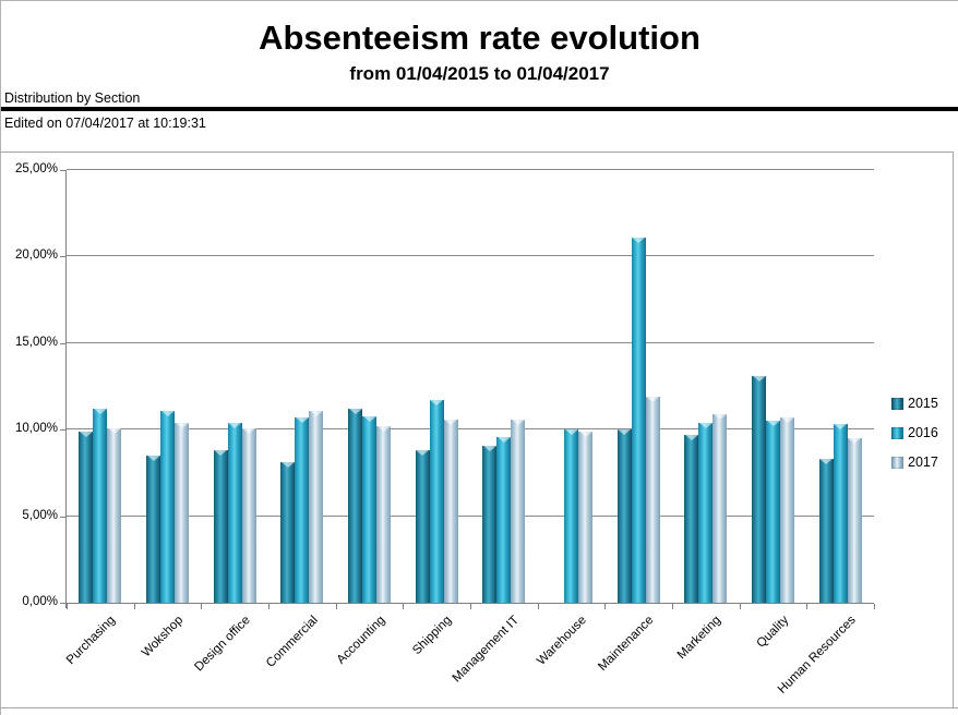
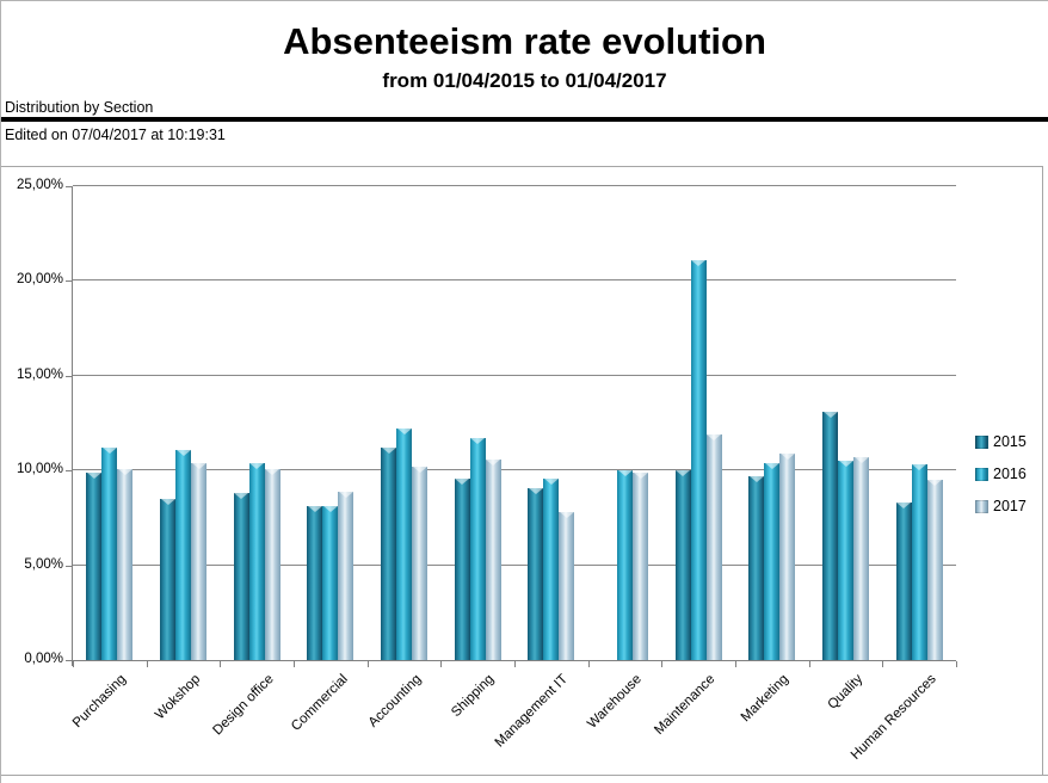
2016/Commercial: 10,7% -> 8,1%
2017/Commercial: 11,1% -> 8,9%
2016/Accounting: 10,8% -> 12,2%
2015/Shipping: 8,8% -> 9,6%
2017/Management IT: 10,6% -> 7,8%
